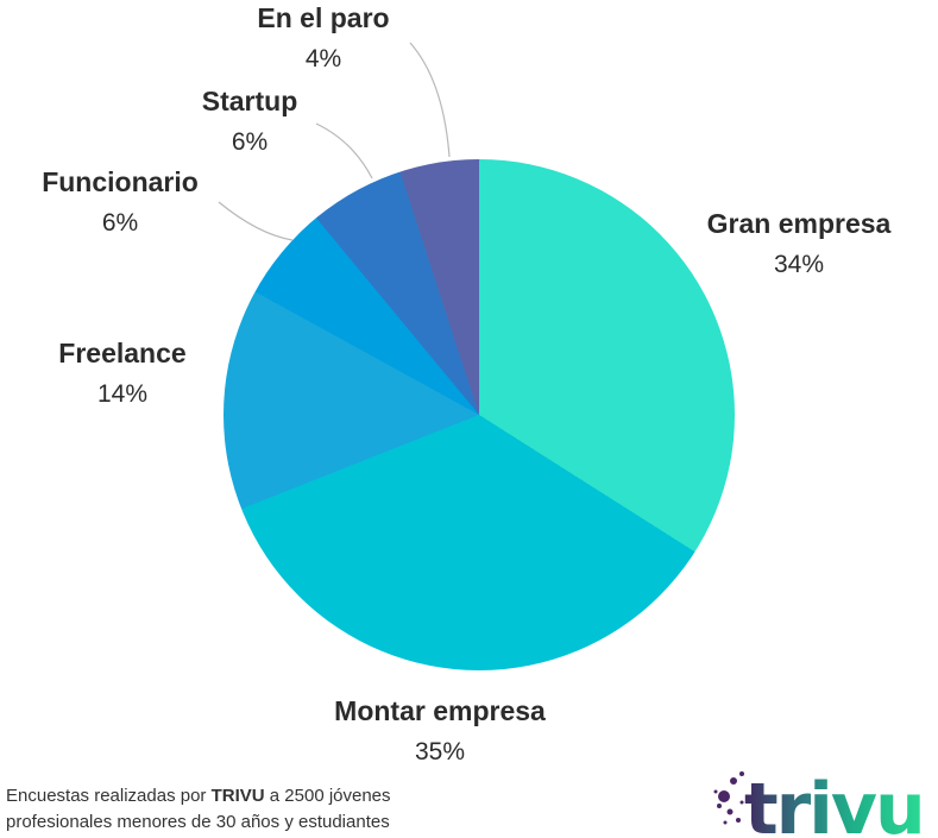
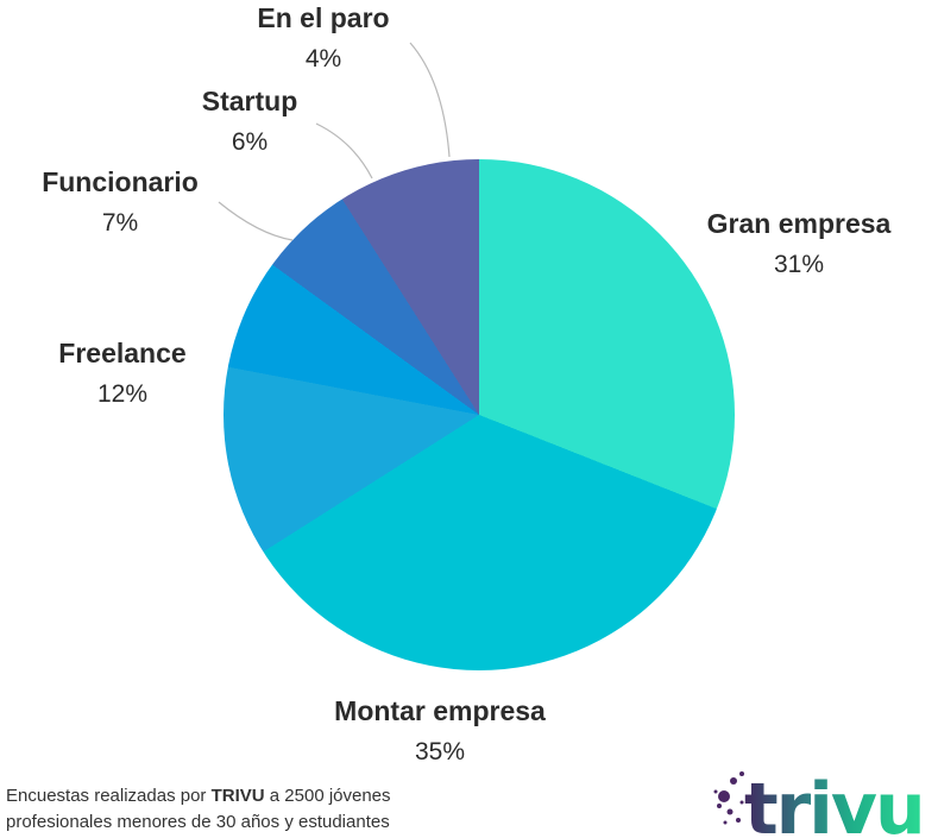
Gran empresa: 34% -> 31%
Freelance: 14% -> 12%
Funcionario: 6% -> 7%
